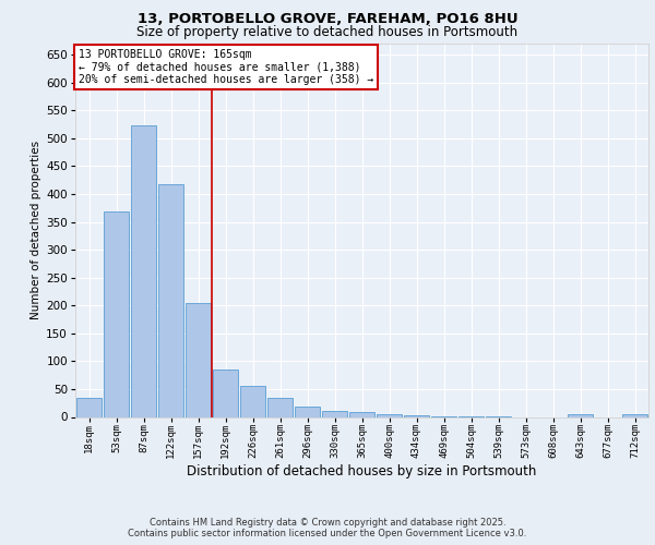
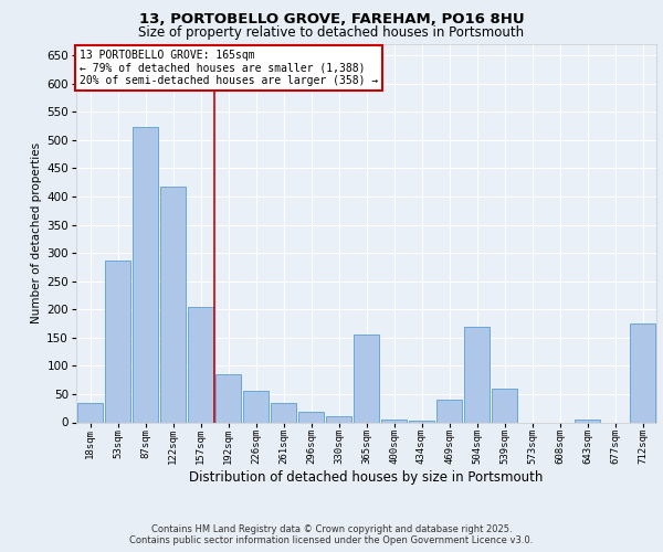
53sqm: 368 -> 286
365sqm: 8 -> 156
469sqm: 1 -> 40
504sqm: 1 -> 170
539sqm: 1 -> 60
712sqm: 5 -> 176
